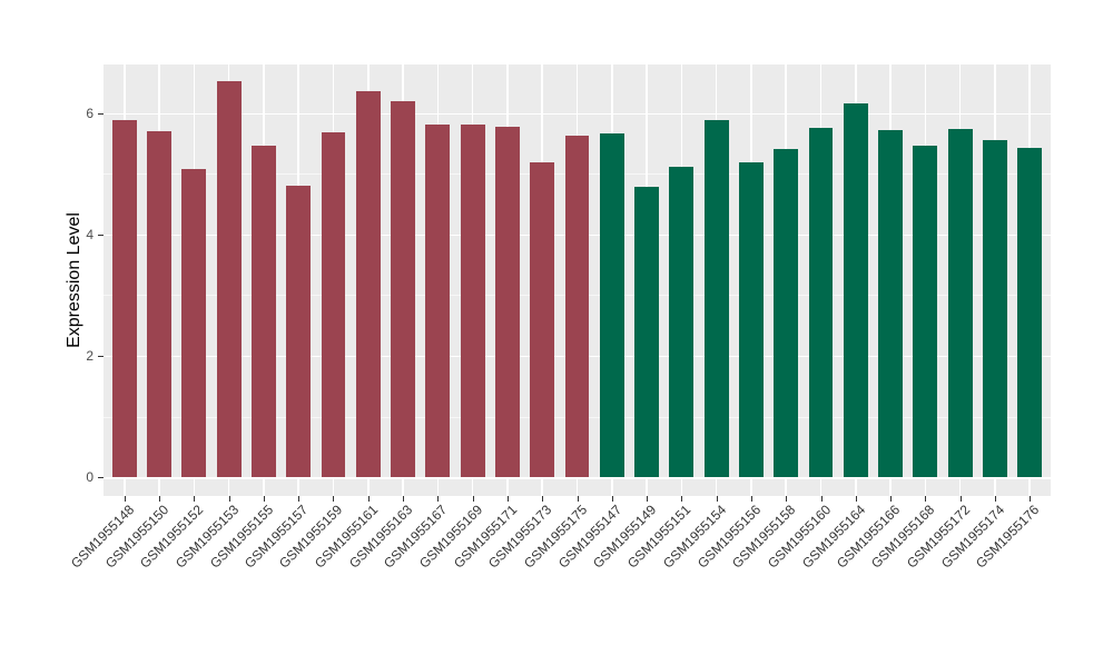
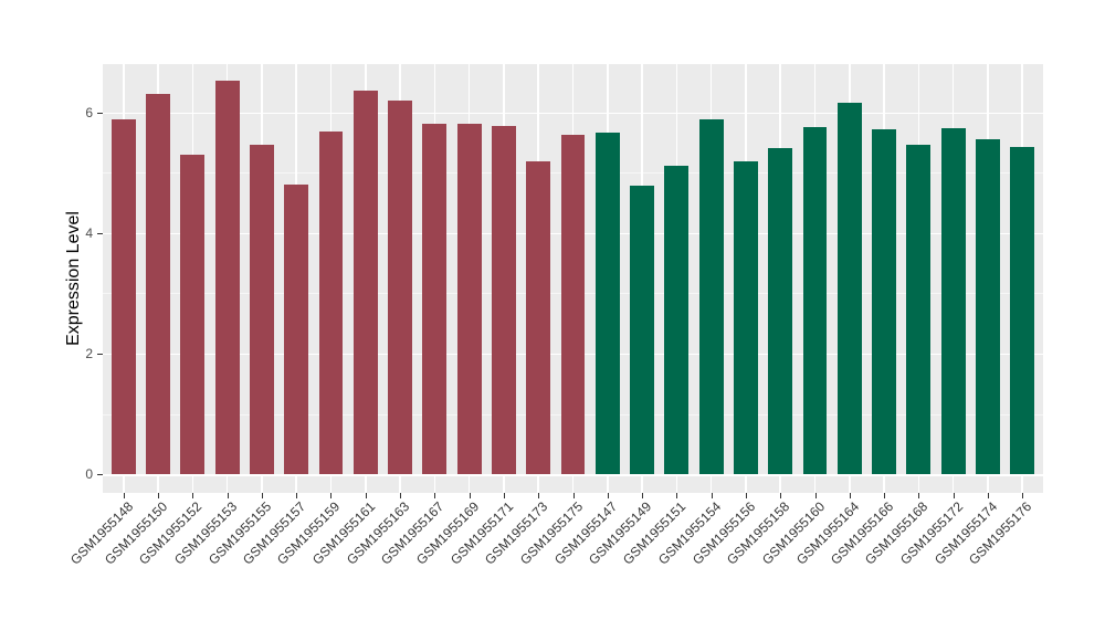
GSM1955150: 5.7 -> 6.3
GSM1955152: 5.1 -> 5.3
